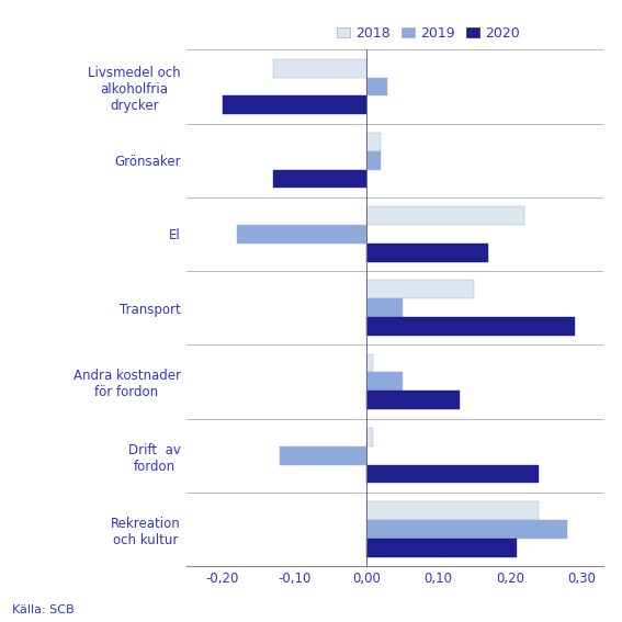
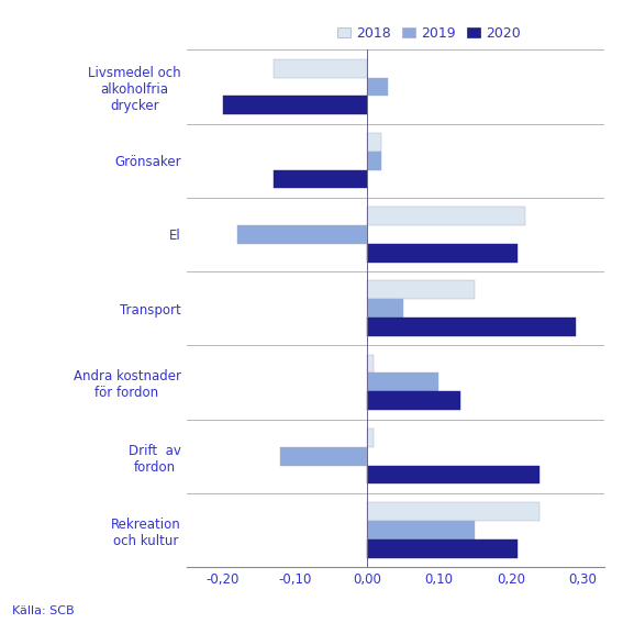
2020/El: 0,17 -> 0,21
2019/Andra kostnader för fordon: 0,05 -> 0,10
2019/Rekreation och kultur: 0,28 -> 0,15
